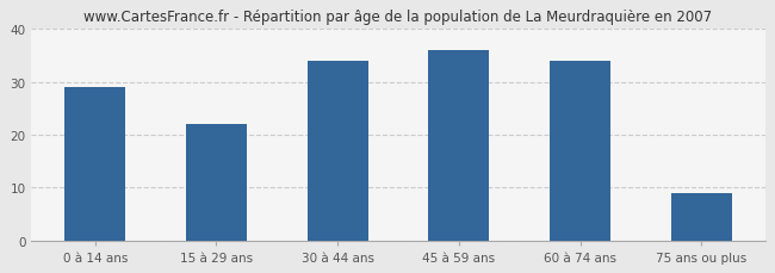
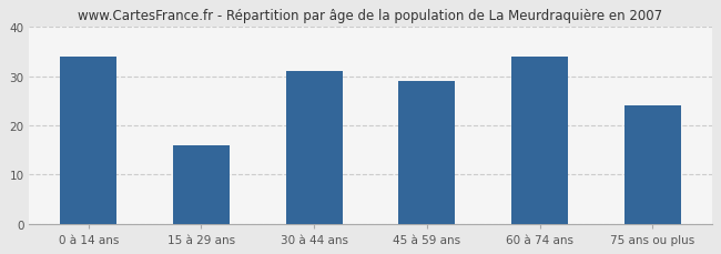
0 à 14 ans: 29 -> 34
15 à 29 ans: 22 -> 16
30 à 44 ans: 34 -> 31
45 à 59 ans: 36 -> 29
75 ans ou plus: 9 -> 24
